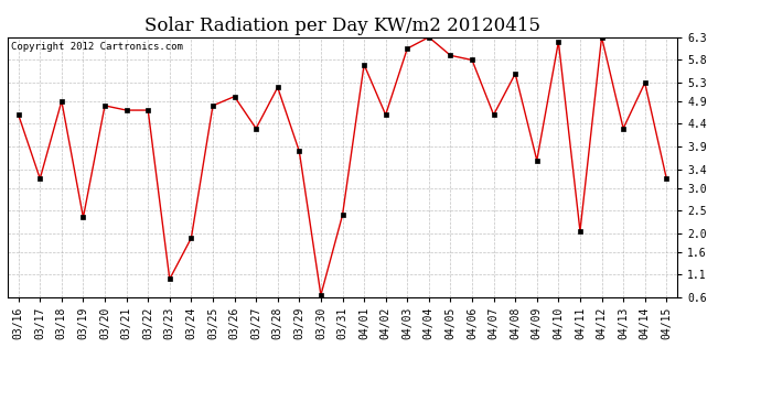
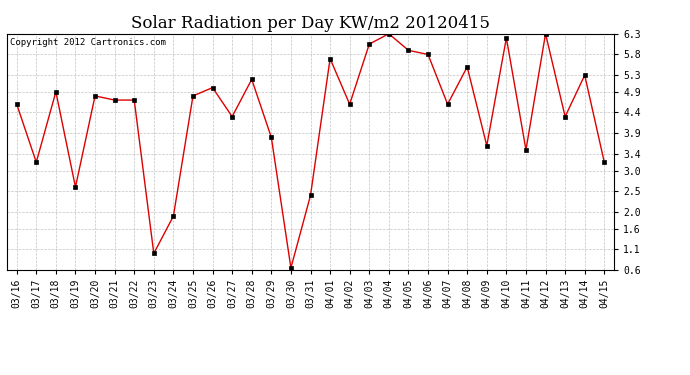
03/19: 2.35 -> 2.60
04/11: 2.05 -> 3.50
